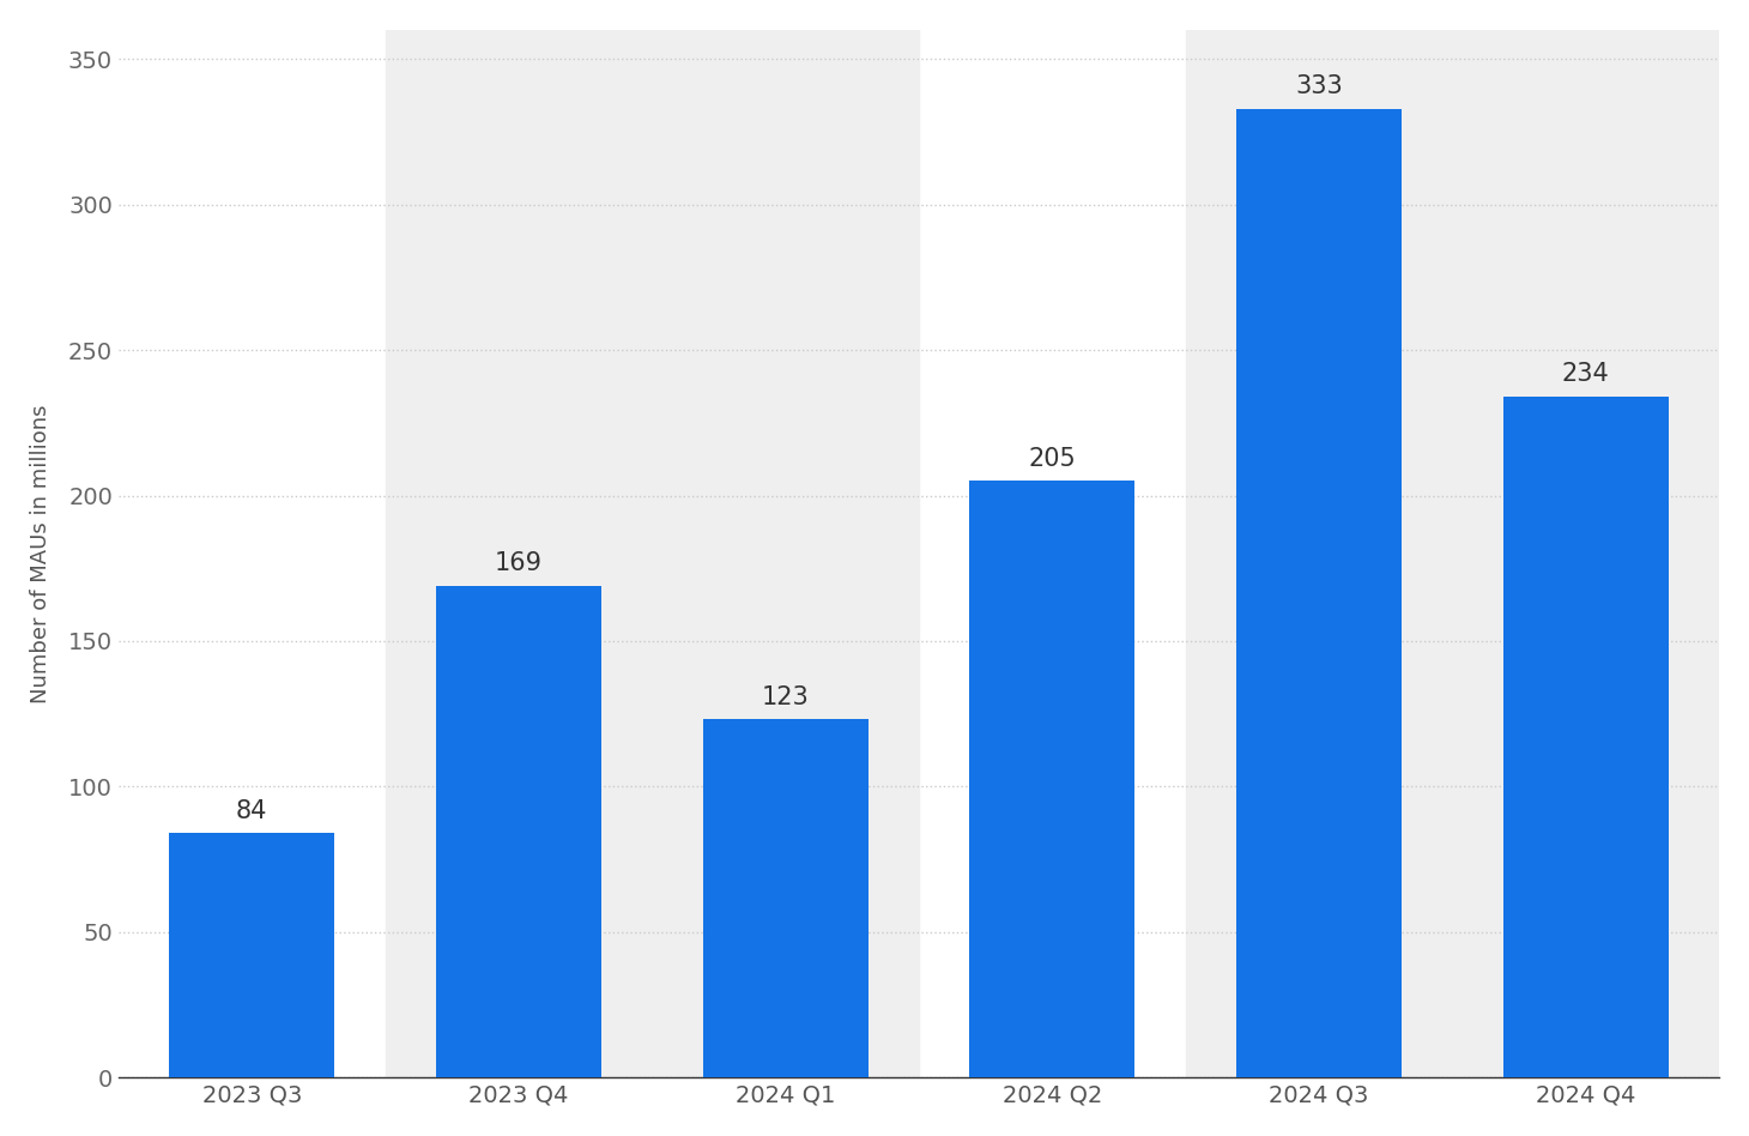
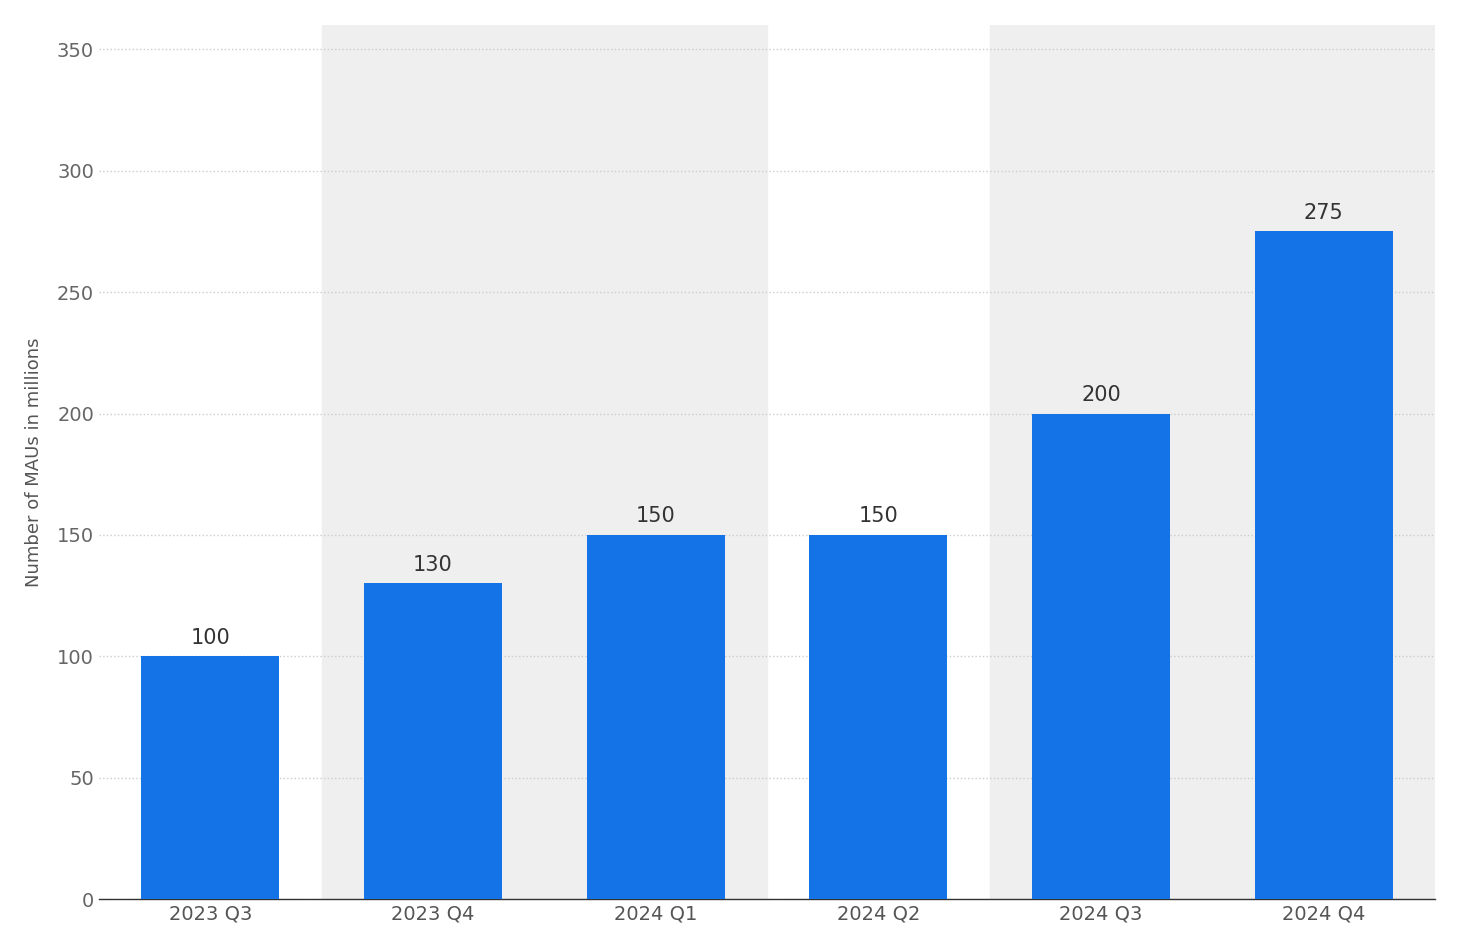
2023 Q3: 84 -> 100
2023 Q4: 169 -> 130
2024 Q1: 123 -> 150
2024 Q2: 205 -> 150
2024 Q3: 333 -> 200
2024 Q4: 234 -> 275
